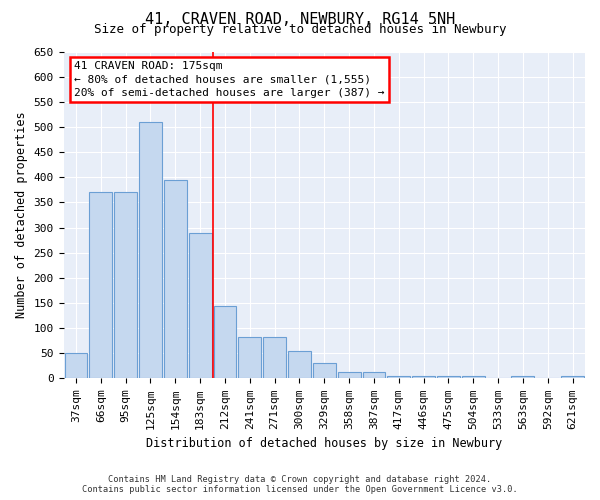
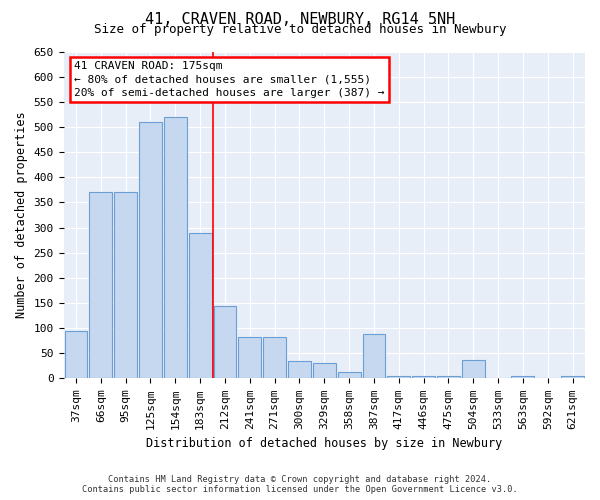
37sqm: 50 -> 94
154sqm: 395 -> 520
300sqm: 55 -> 34
387sqm: 12 -> 88
504sqm: 5 -> 36
